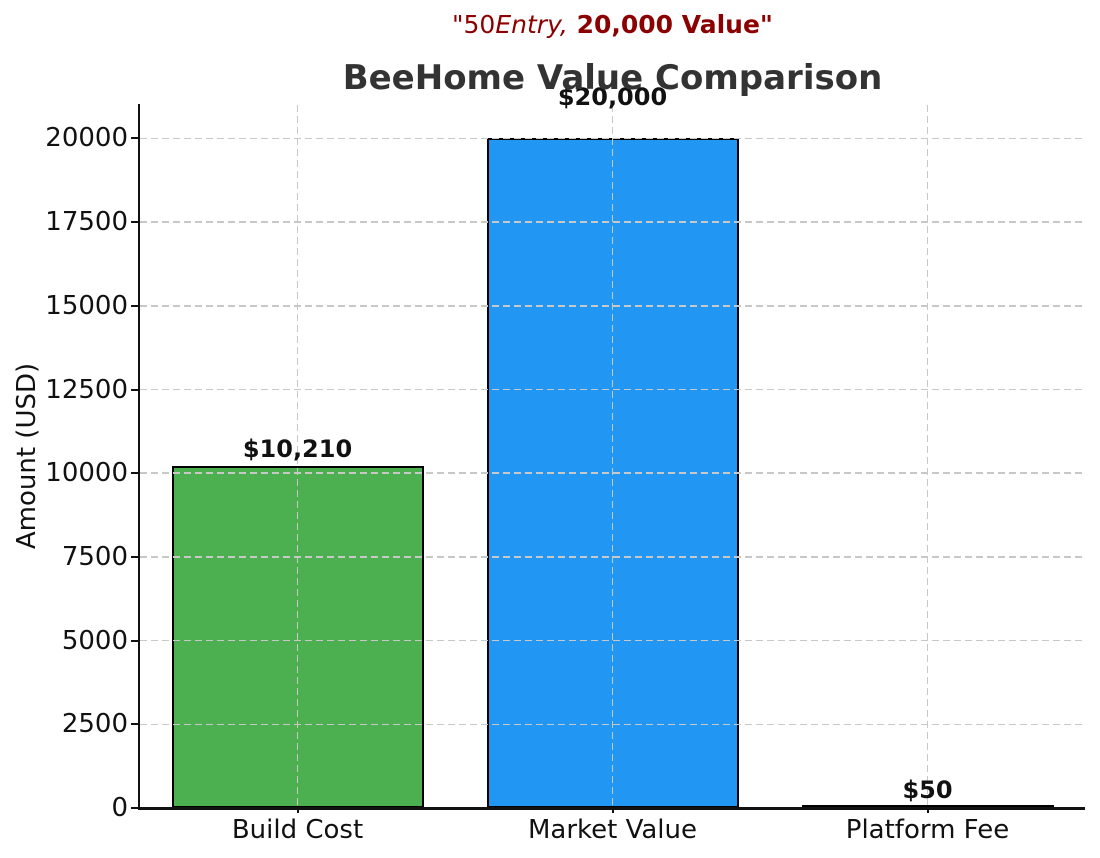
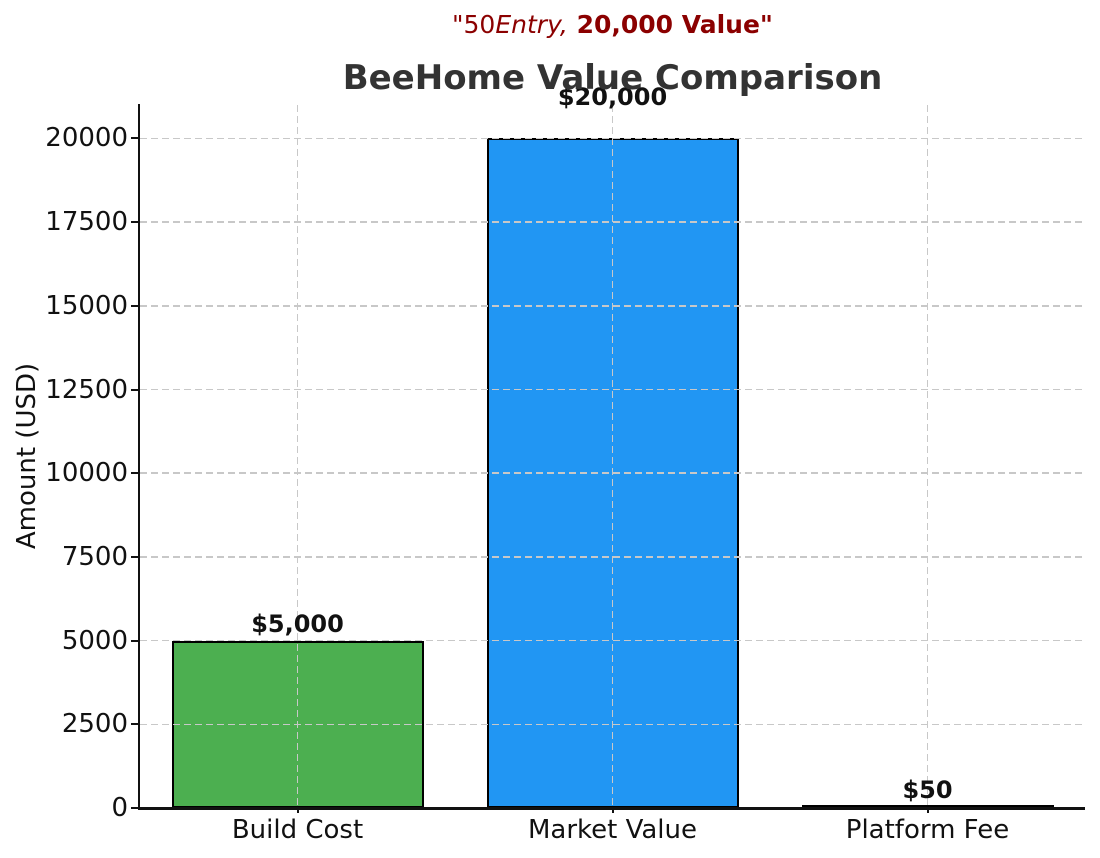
Build Cost: $10,210 -> $5,000
